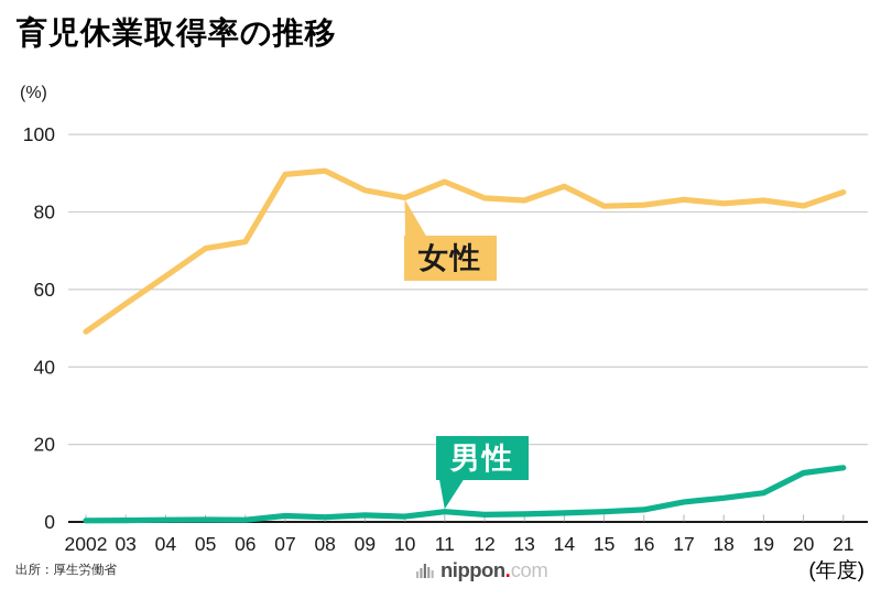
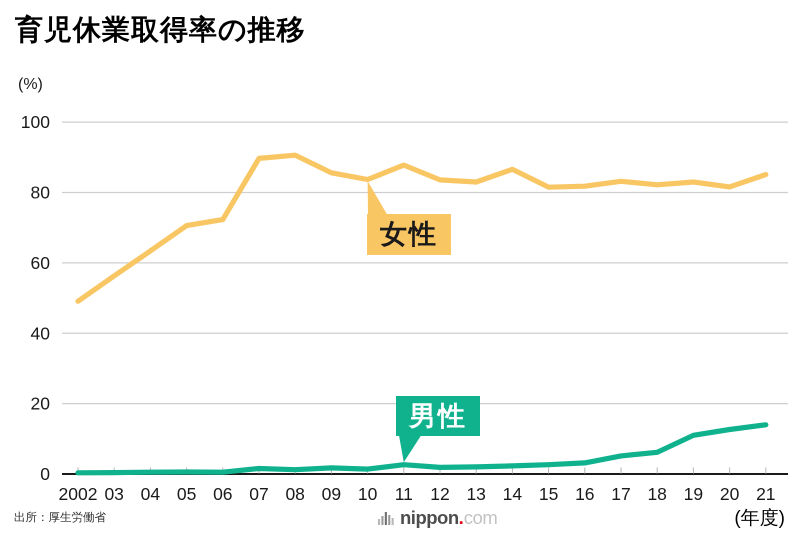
男性/19: 7 -> 11
